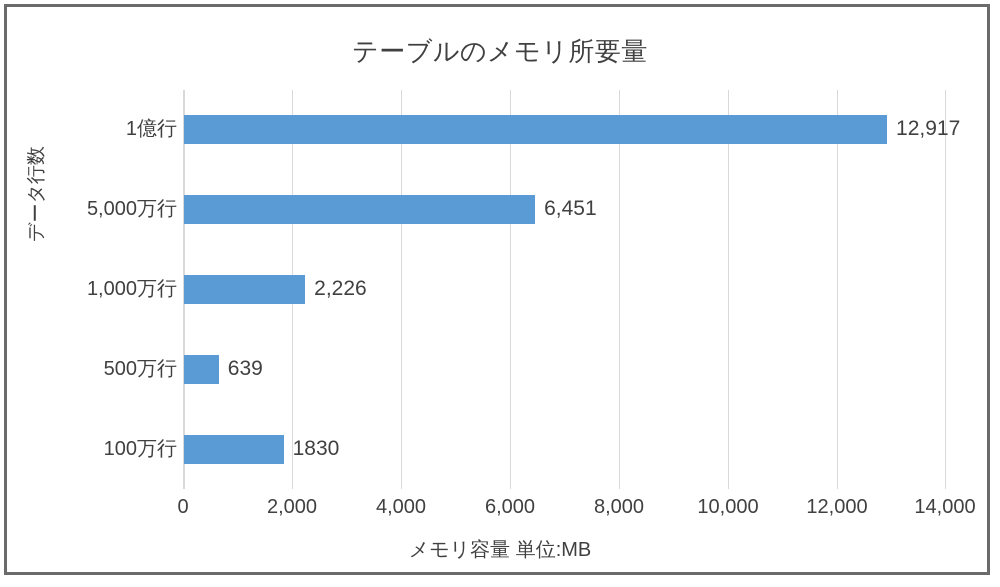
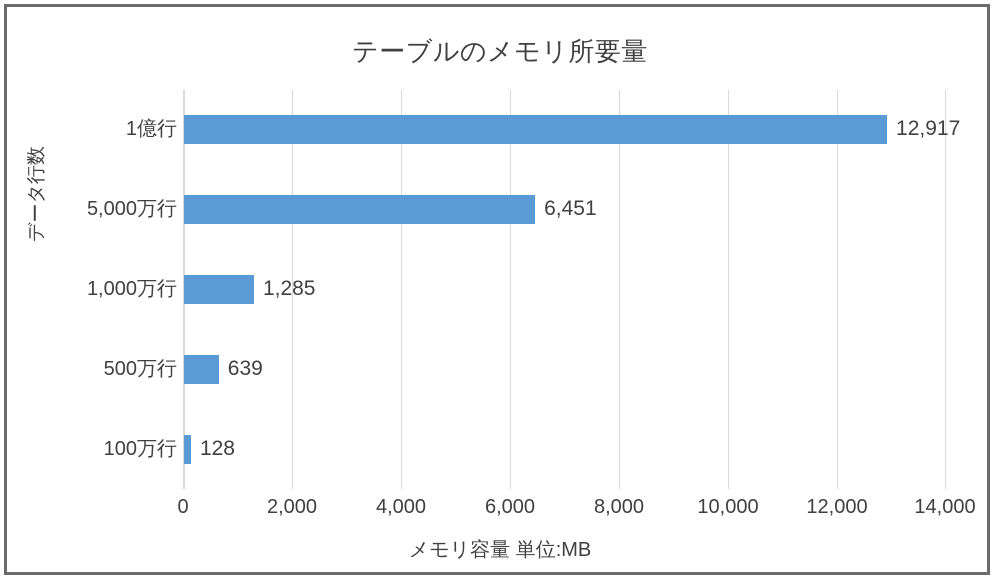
1,000万行: 2,226 -> 1,285
100万行: 1830 -> 128
